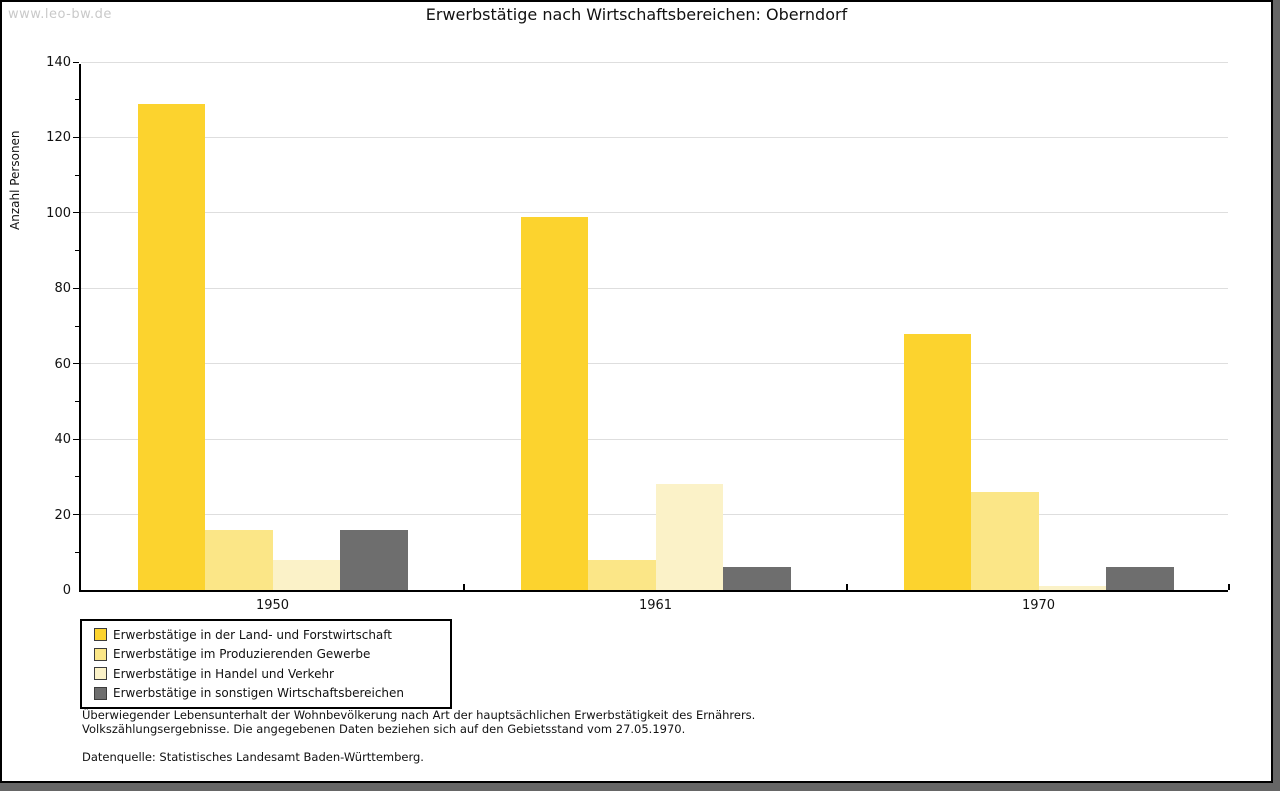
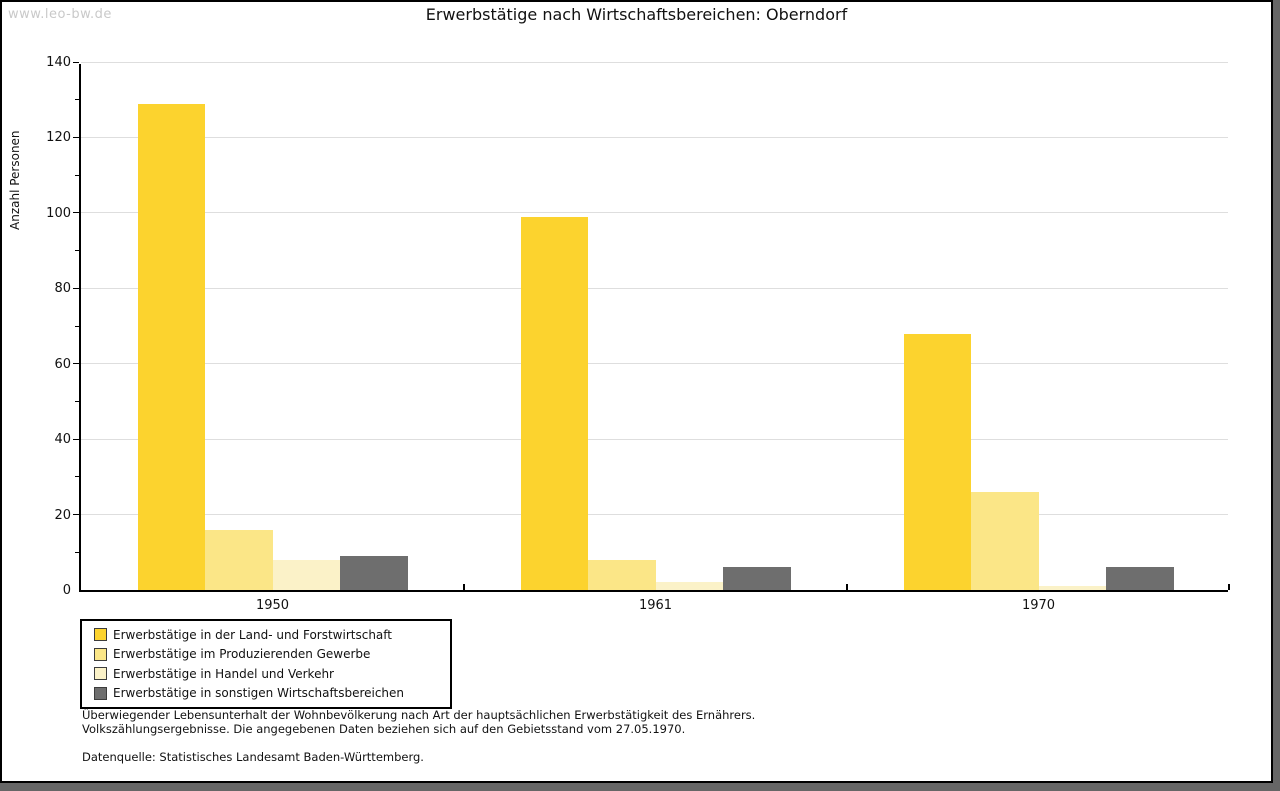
Erwerbstätige in sonstigen Wirtschaftsbereichen/1950: 16 -> 9
Erwerbstätige in Handel und Verkehr/1961: 28 -> 2
